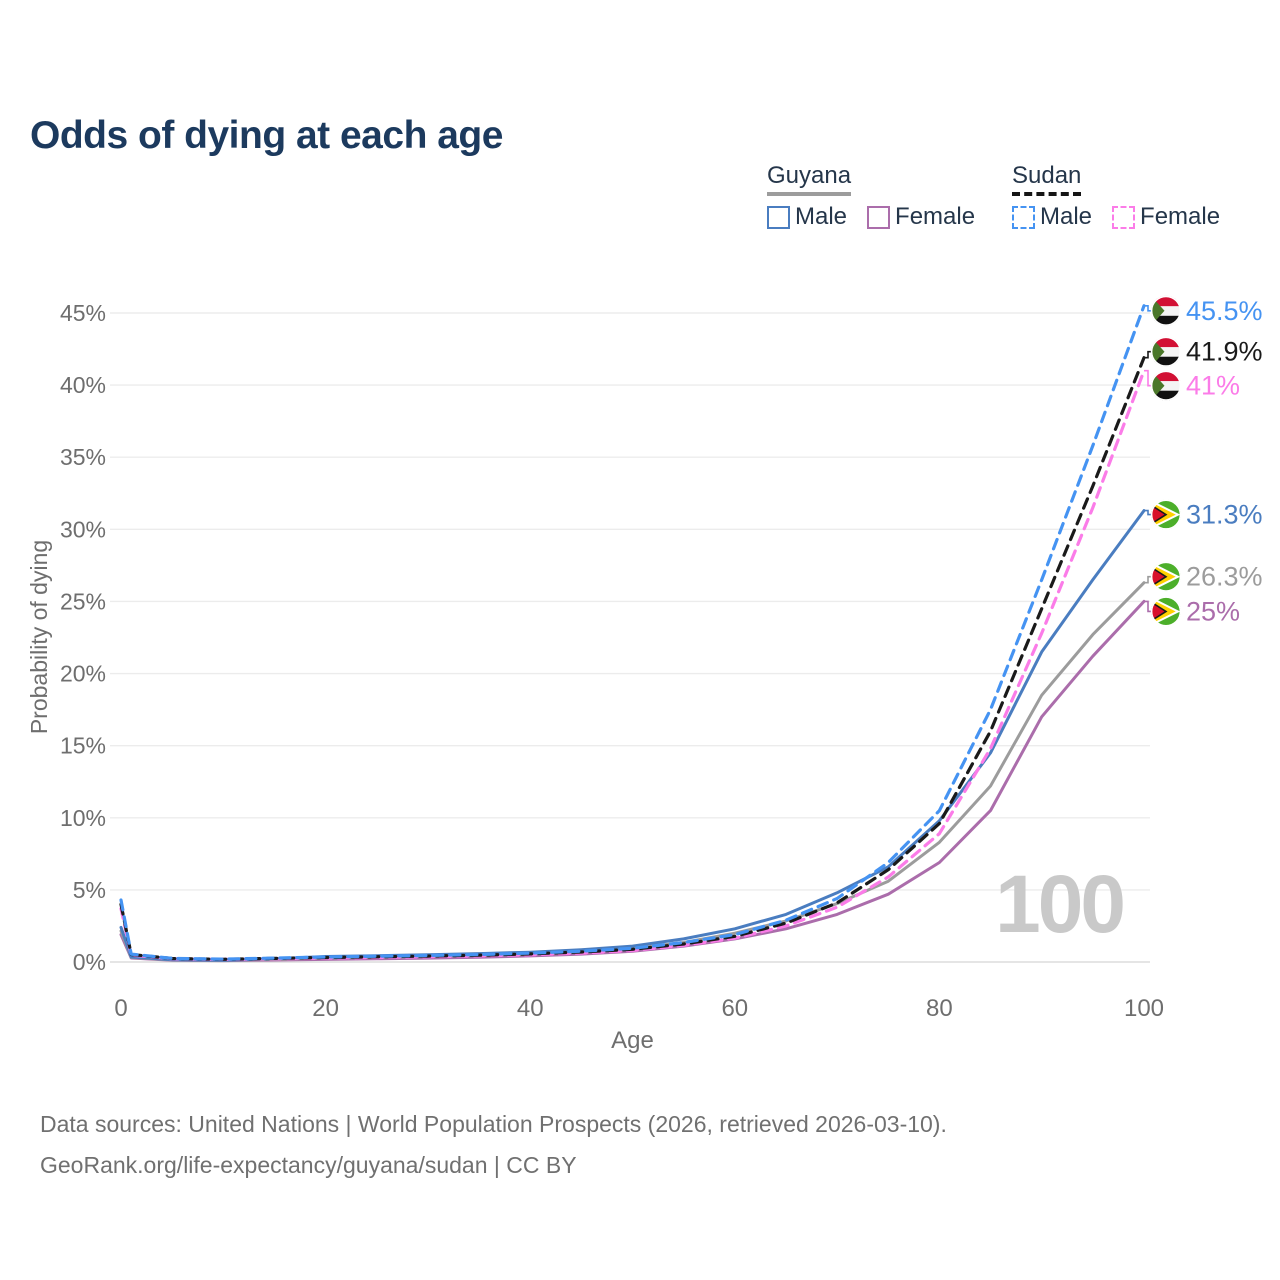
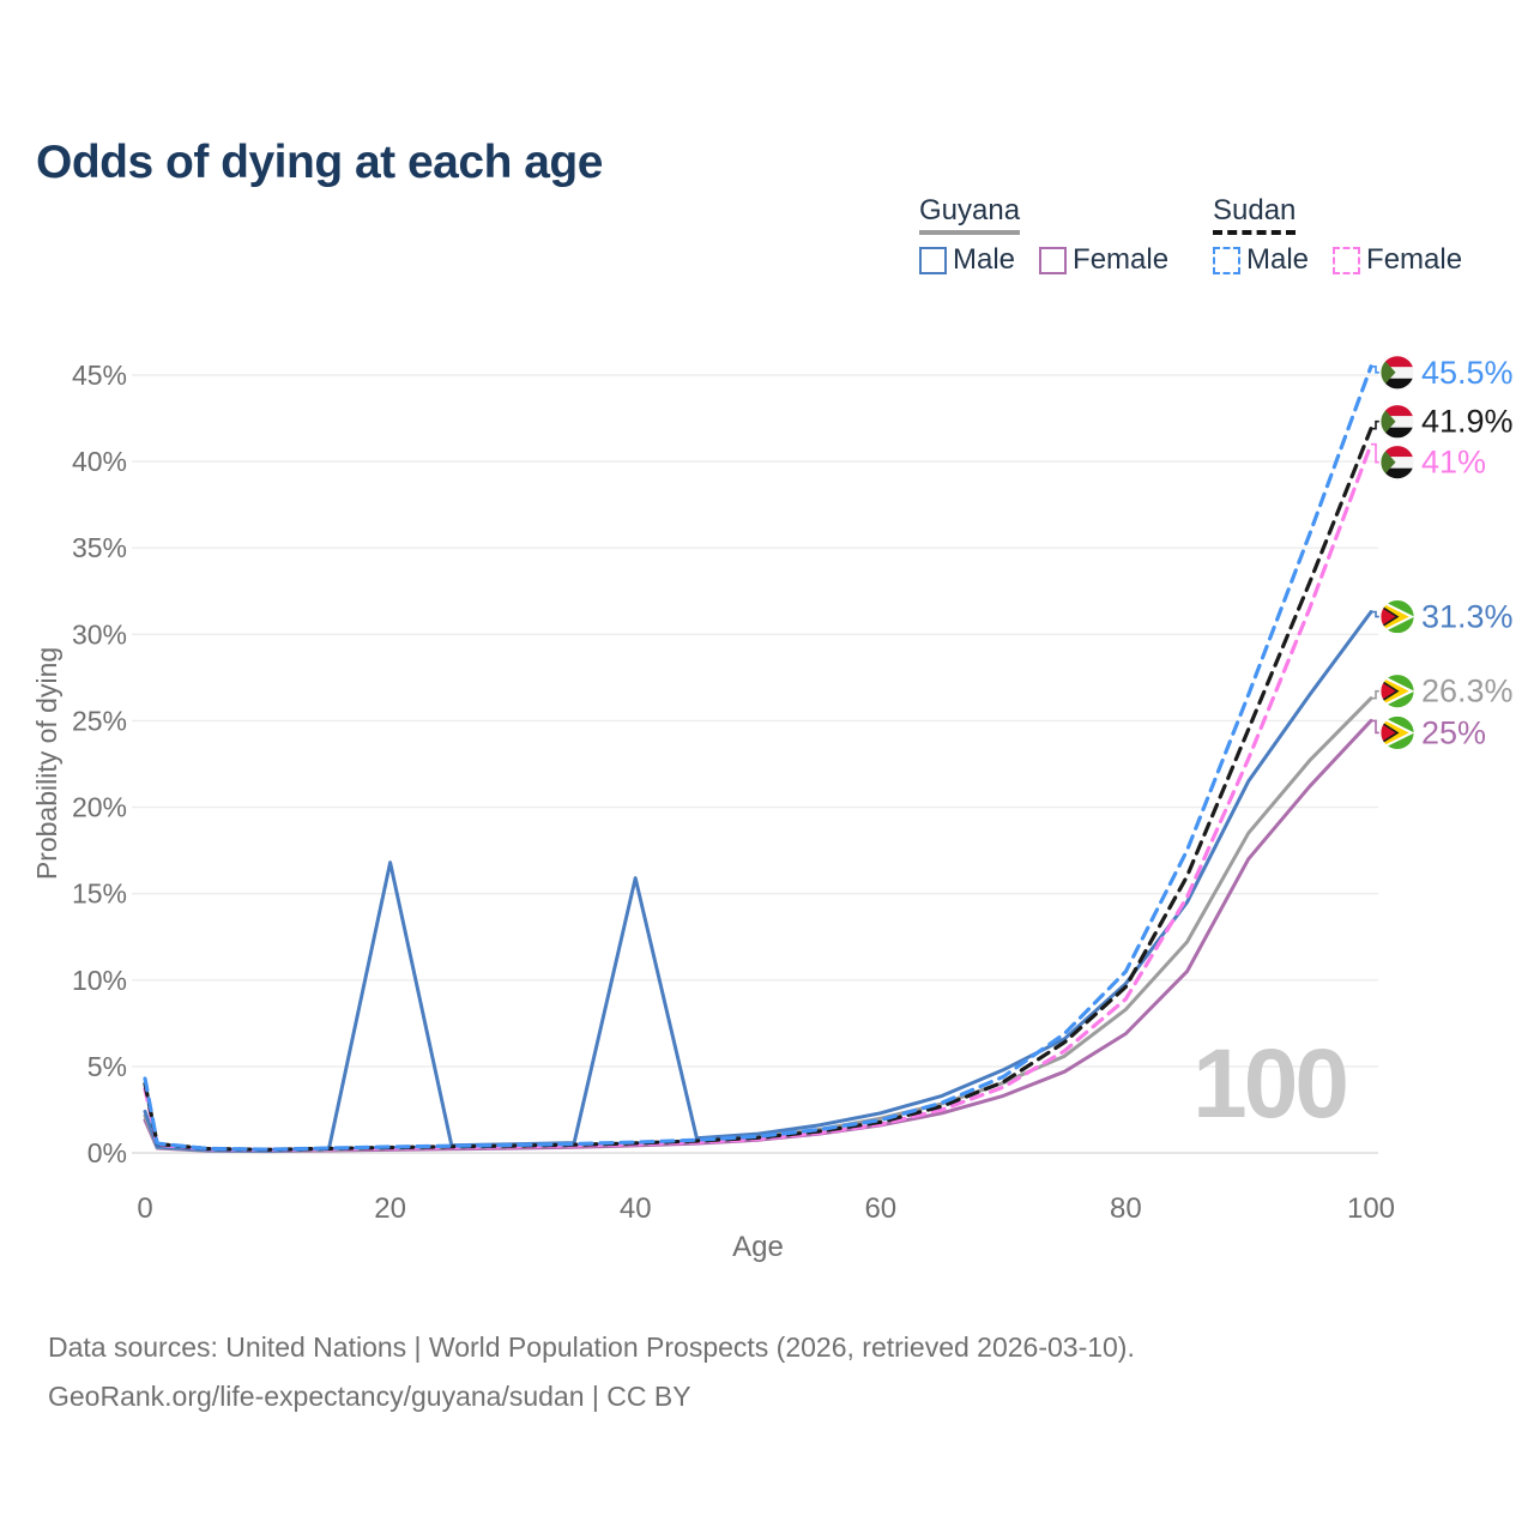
Guyana Male/20: 0.4% -> 16.8%
Guyana Male/40: 0.7% -> 15.9%
